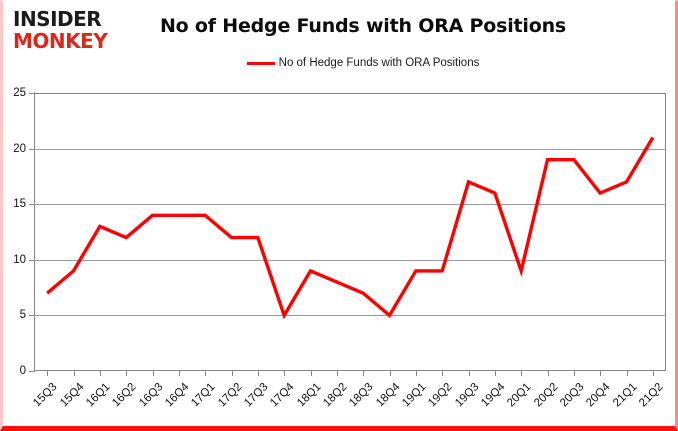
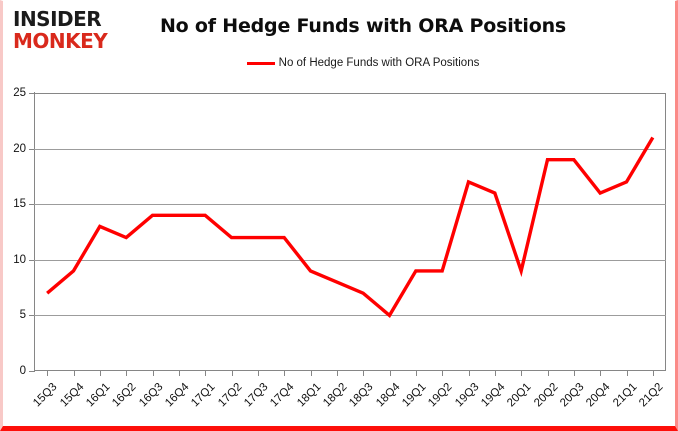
17Q4: 5 -> 12
